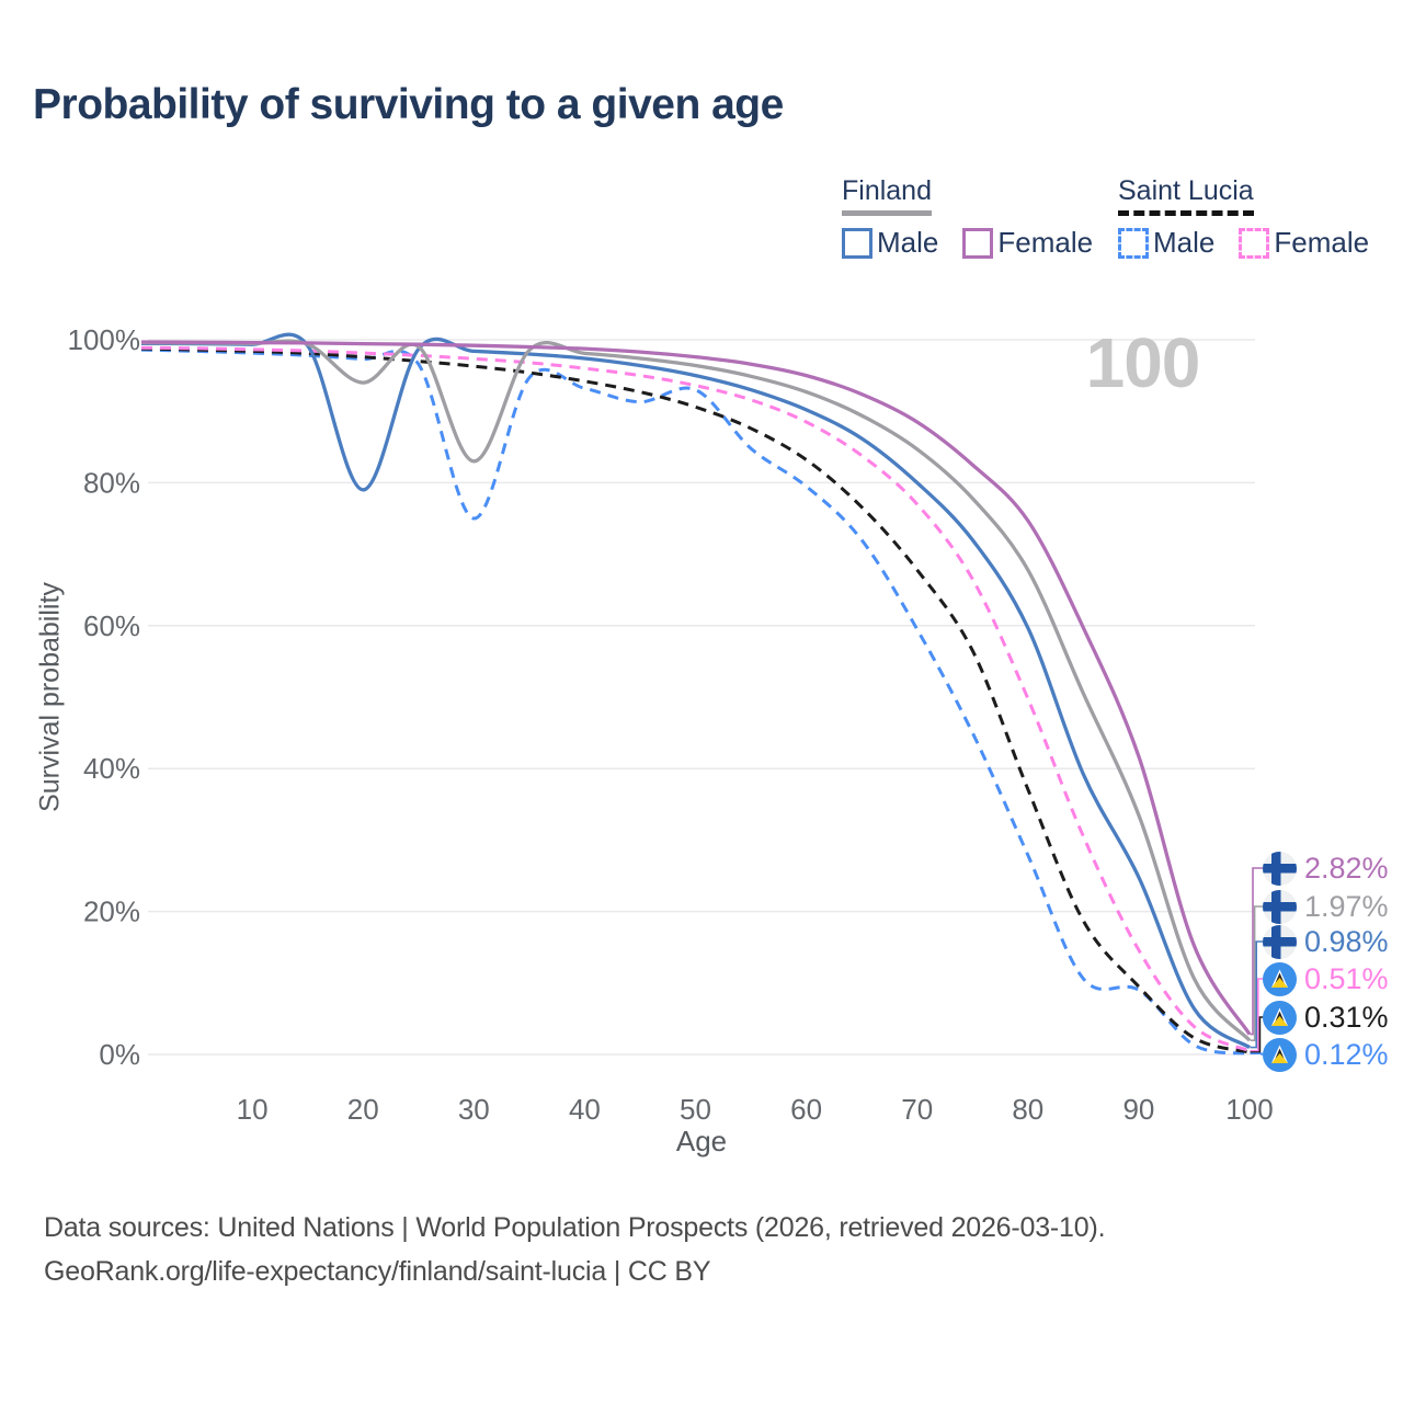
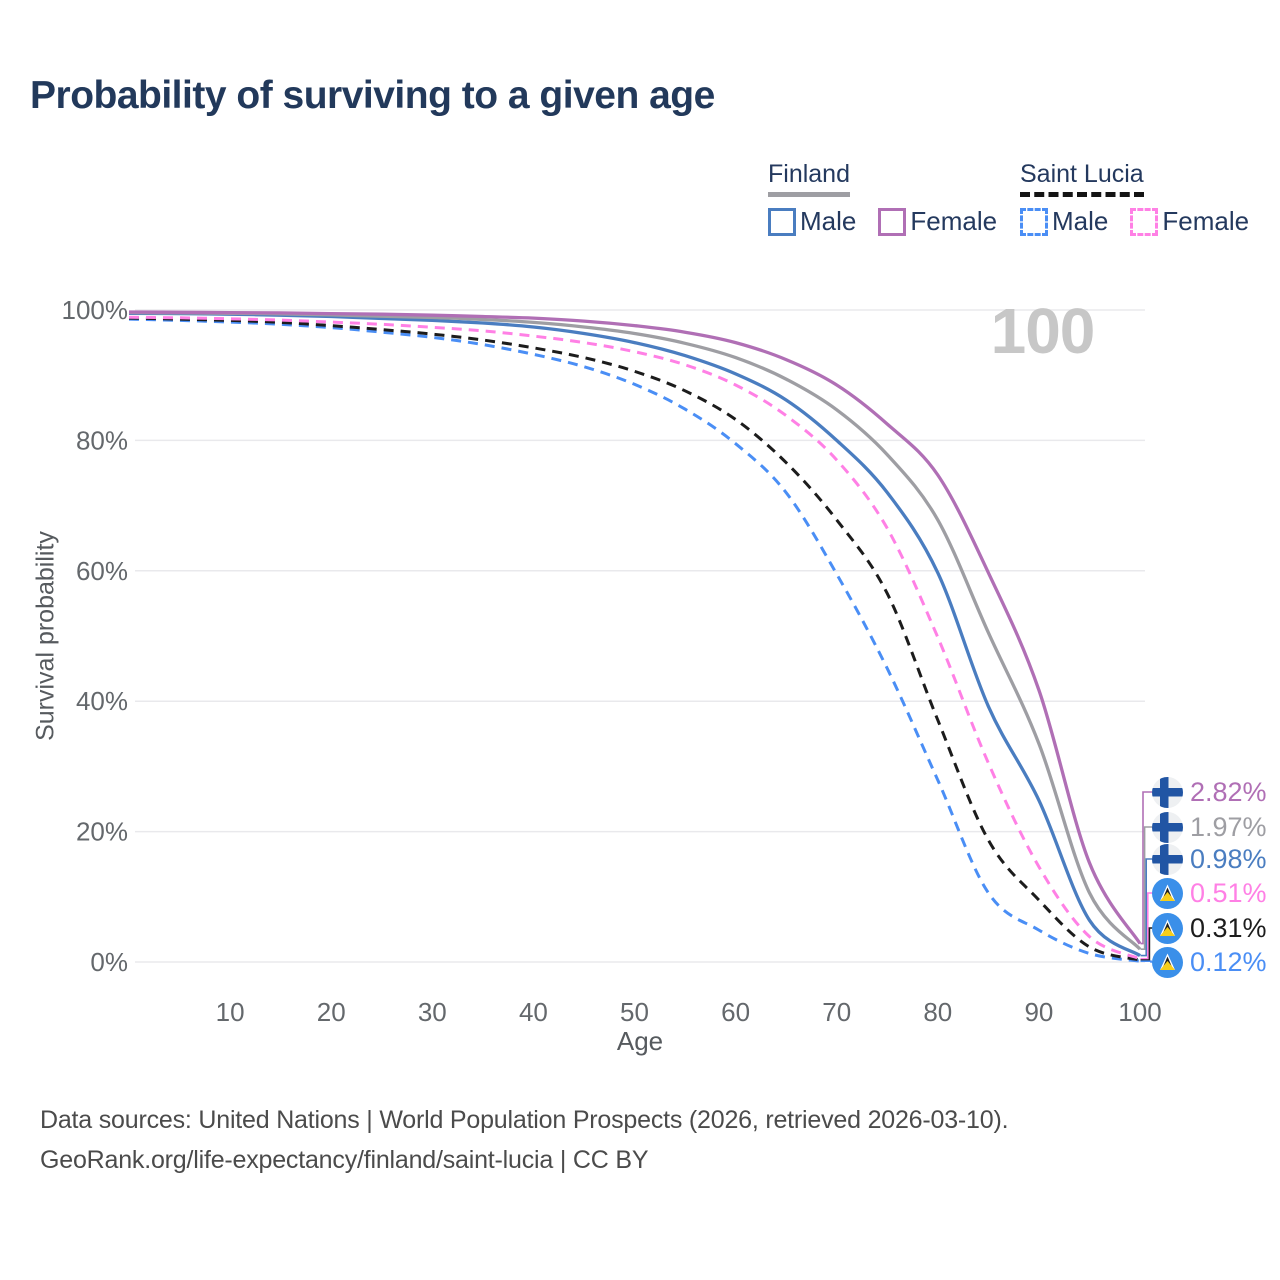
Finland/20: 94% -> 99%
Finland Male/20: 79% -> 99%
Finland/30: 83% -> 99%
Saint Lucia Male/30: 75% -> 96%
Saint Lucia Male/50: 93% -> 89%
Saint Lucia Male/90: 9% -> 5%
